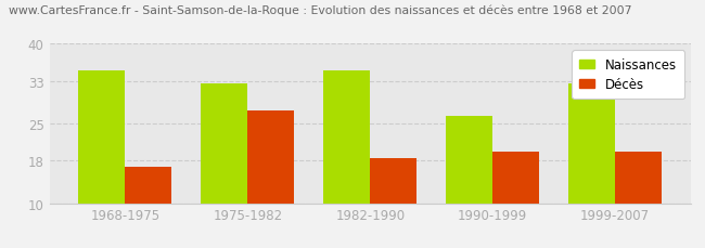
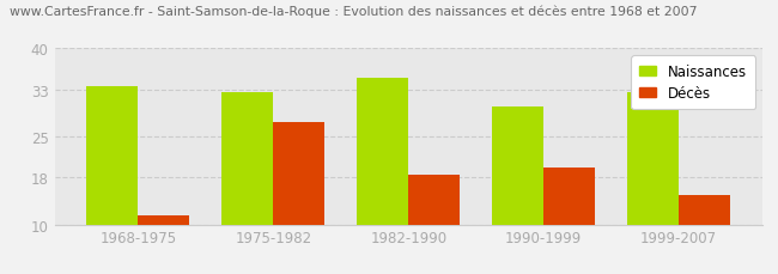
Naissances/1968-1975: 35.0 -> 33.5
Décès/1968-1975: 16.8 -> 11.5
Naissances/1990-1999: 26.5 -> 30.0
Décès/1999-2007: 19.8 -> 15.0
